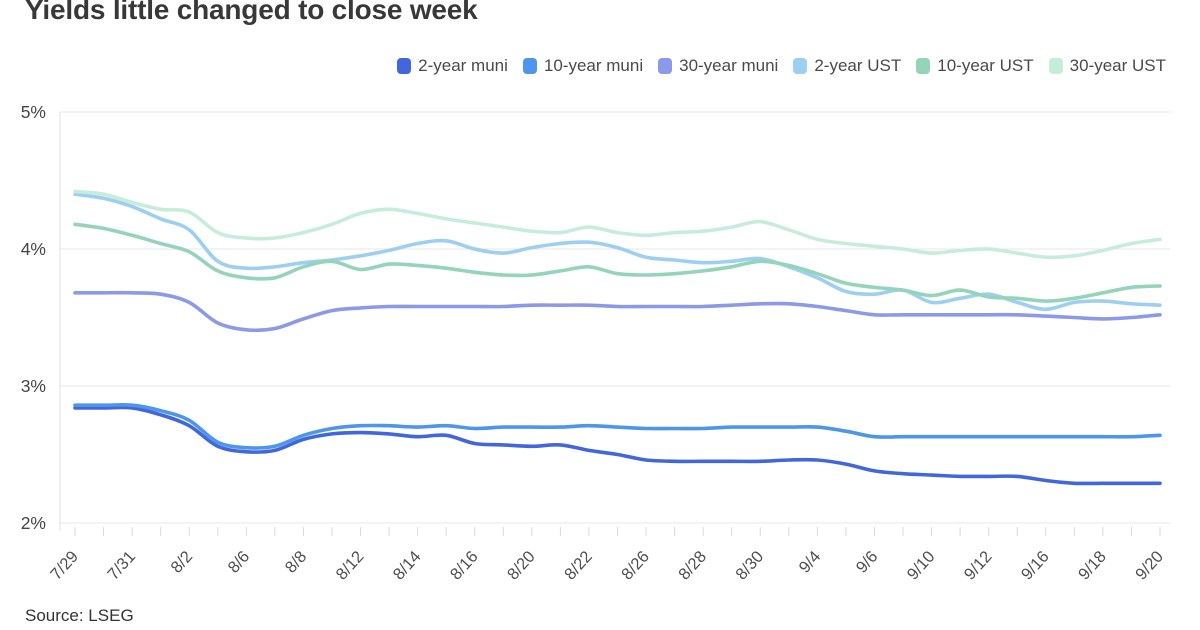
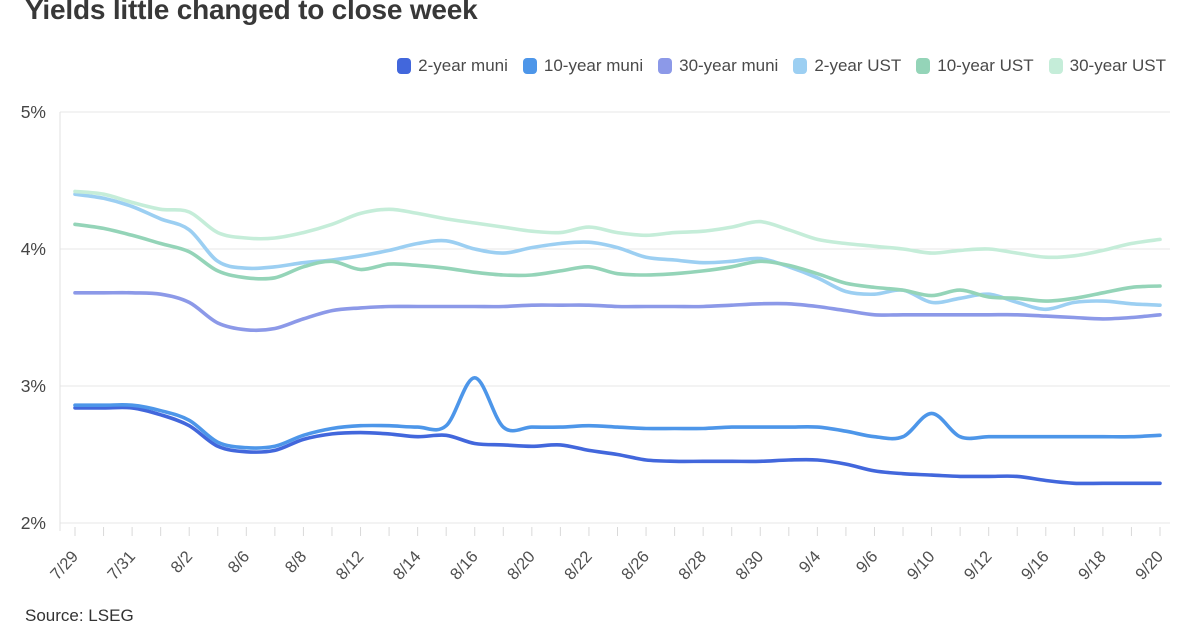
10-year muni/8/16: 2.69% -> 3.06%
10-year muni/9/10: 2.63% -> 2.80%
